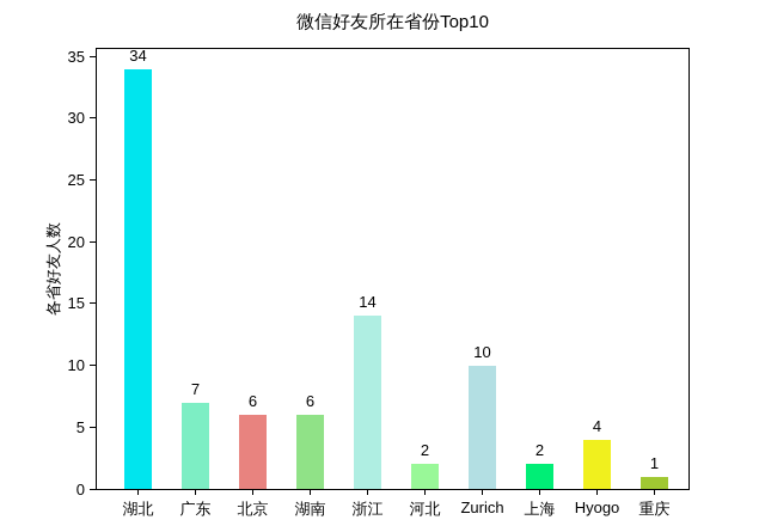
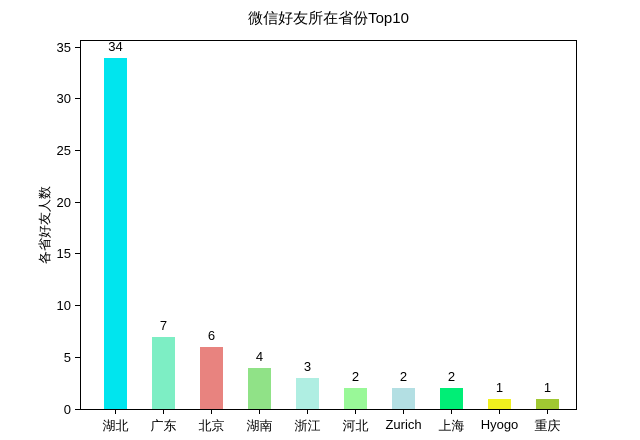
湖南: 6 -> 4
浙江: 14 -> 3
Zurich: 10 -> 2
Hyogo: 4 -> 1
